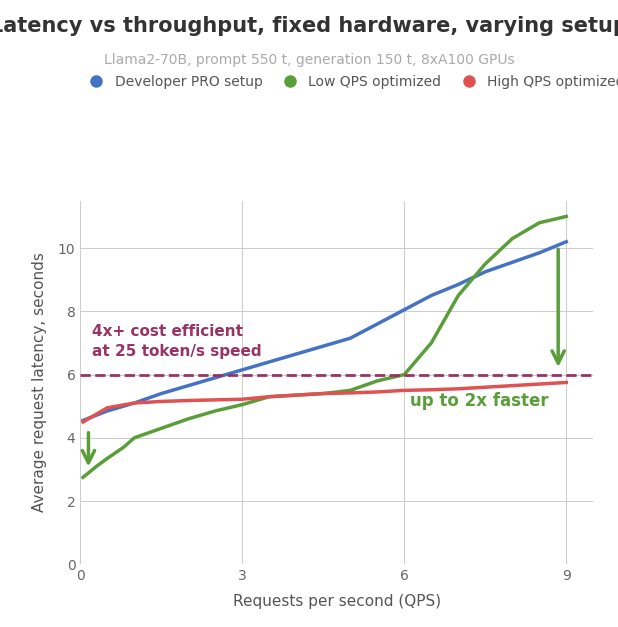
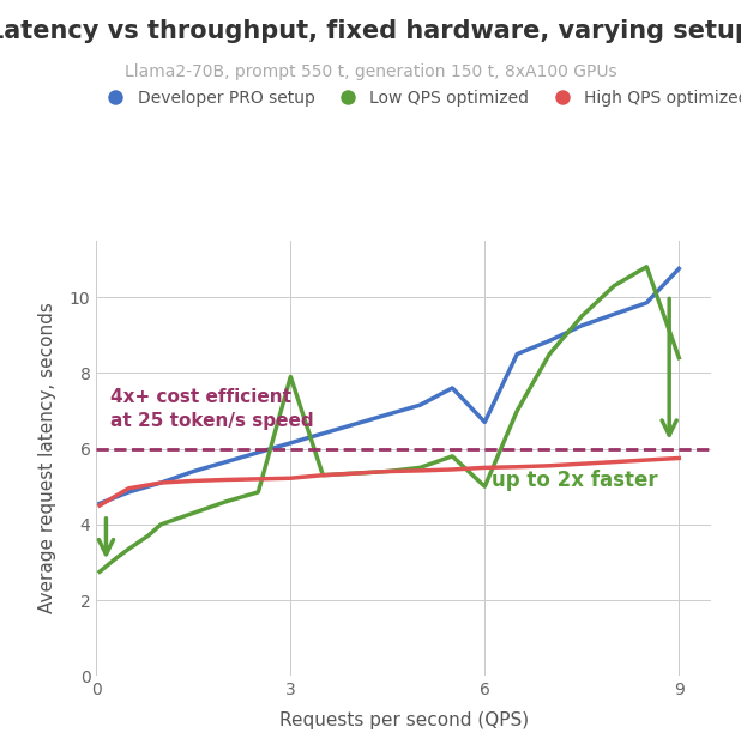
Low QPS optimized/3: 5.05 -> 7.90
Developer PRO setup/6: 8.05 -> 6.70
Low QPS optimized/6: 6.00 -> 5.00
Developer PRO setup/9: 10.20 -> 10.75
Low QPS optimized/9: 11.00 -> 8.40
